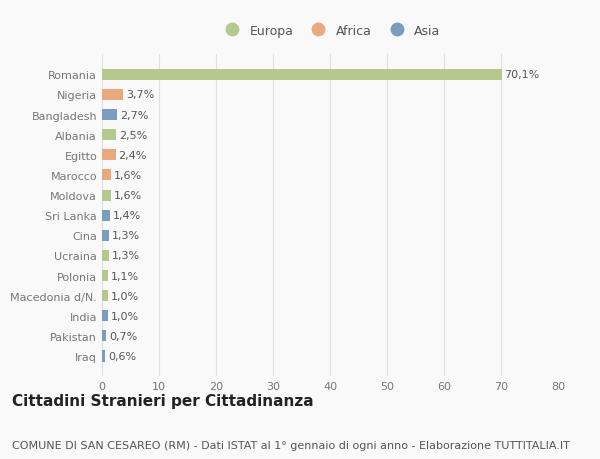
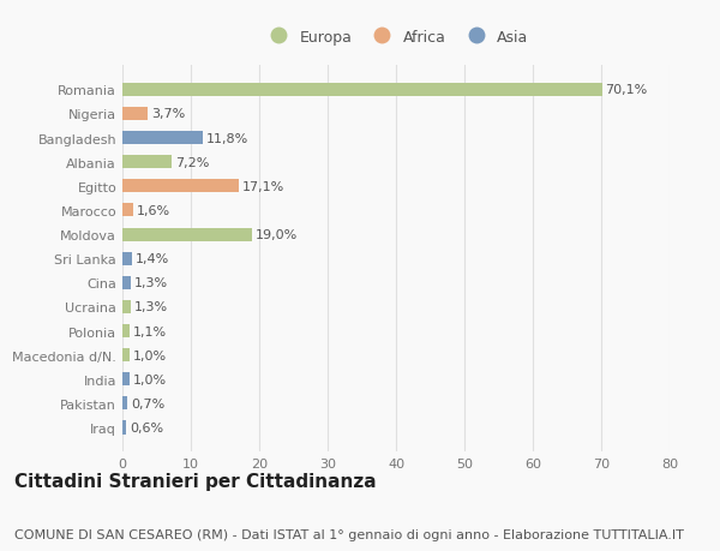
Bangladesh: 2,7% -> 11,8%
Albania: 2,5% -> 7,2%
Egitto: 2,4% -> 17,1%
Moldova: 1,6% -> 19,0%
